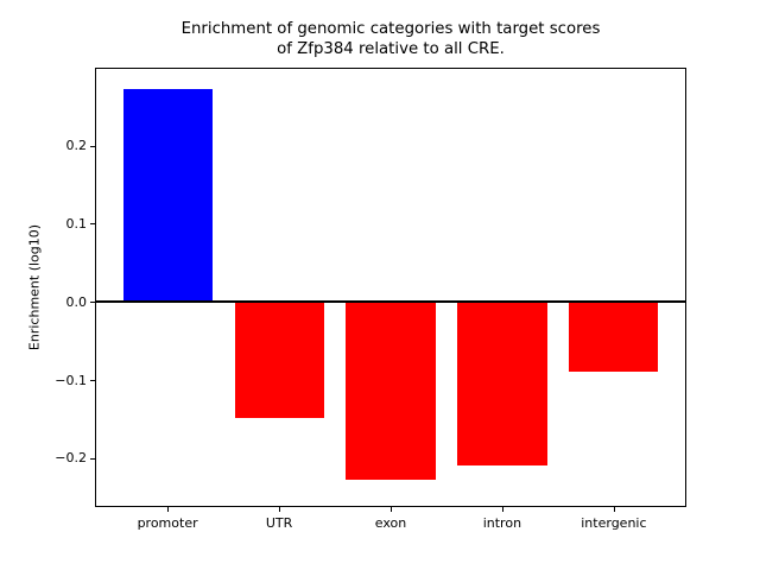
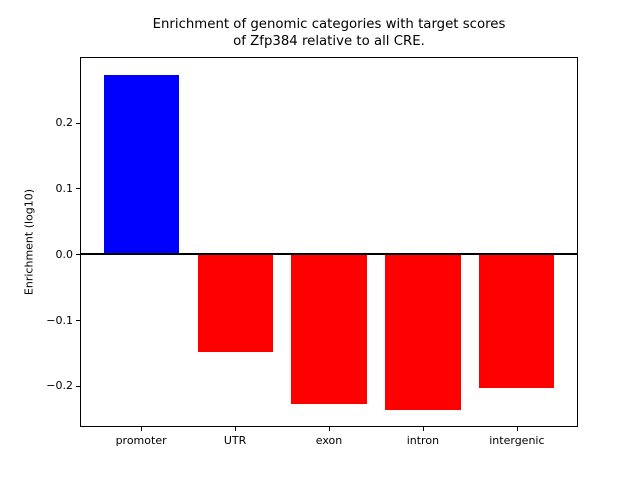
intron: -0.21 -> -0.24
intergenic: -0.09 -> -0.20
